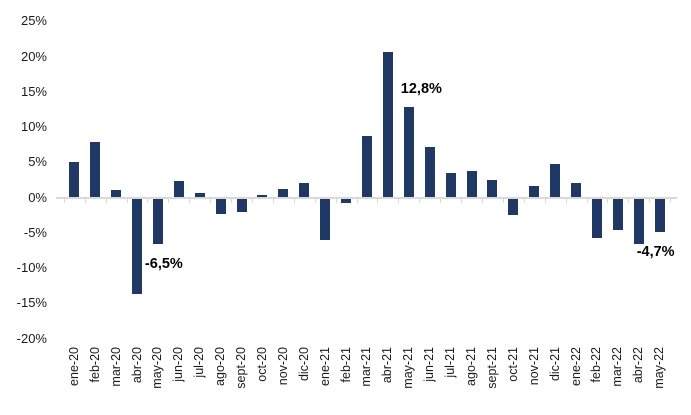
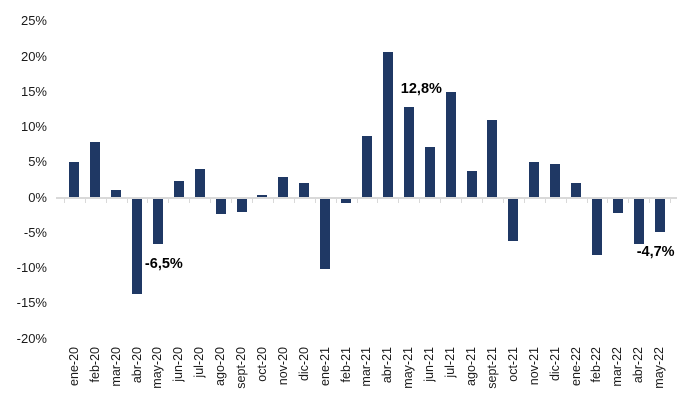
jul-20: 1% -> 4%
nov-20: 1% -> 3%
ene-21: -6% -> -10%
jul-21: 4% -> 15%
sept-21: 2% -> 11%
oct-21: -2% -> -6%
nov-21: 2% -> 5%
feb-22: -6% -> -8%
mar-22: -4% -> -2%
